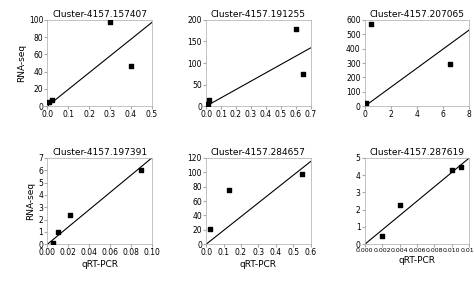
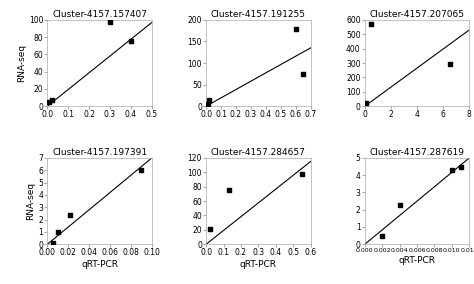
Cluster-4157.157407/0.4: 47 -> 76
